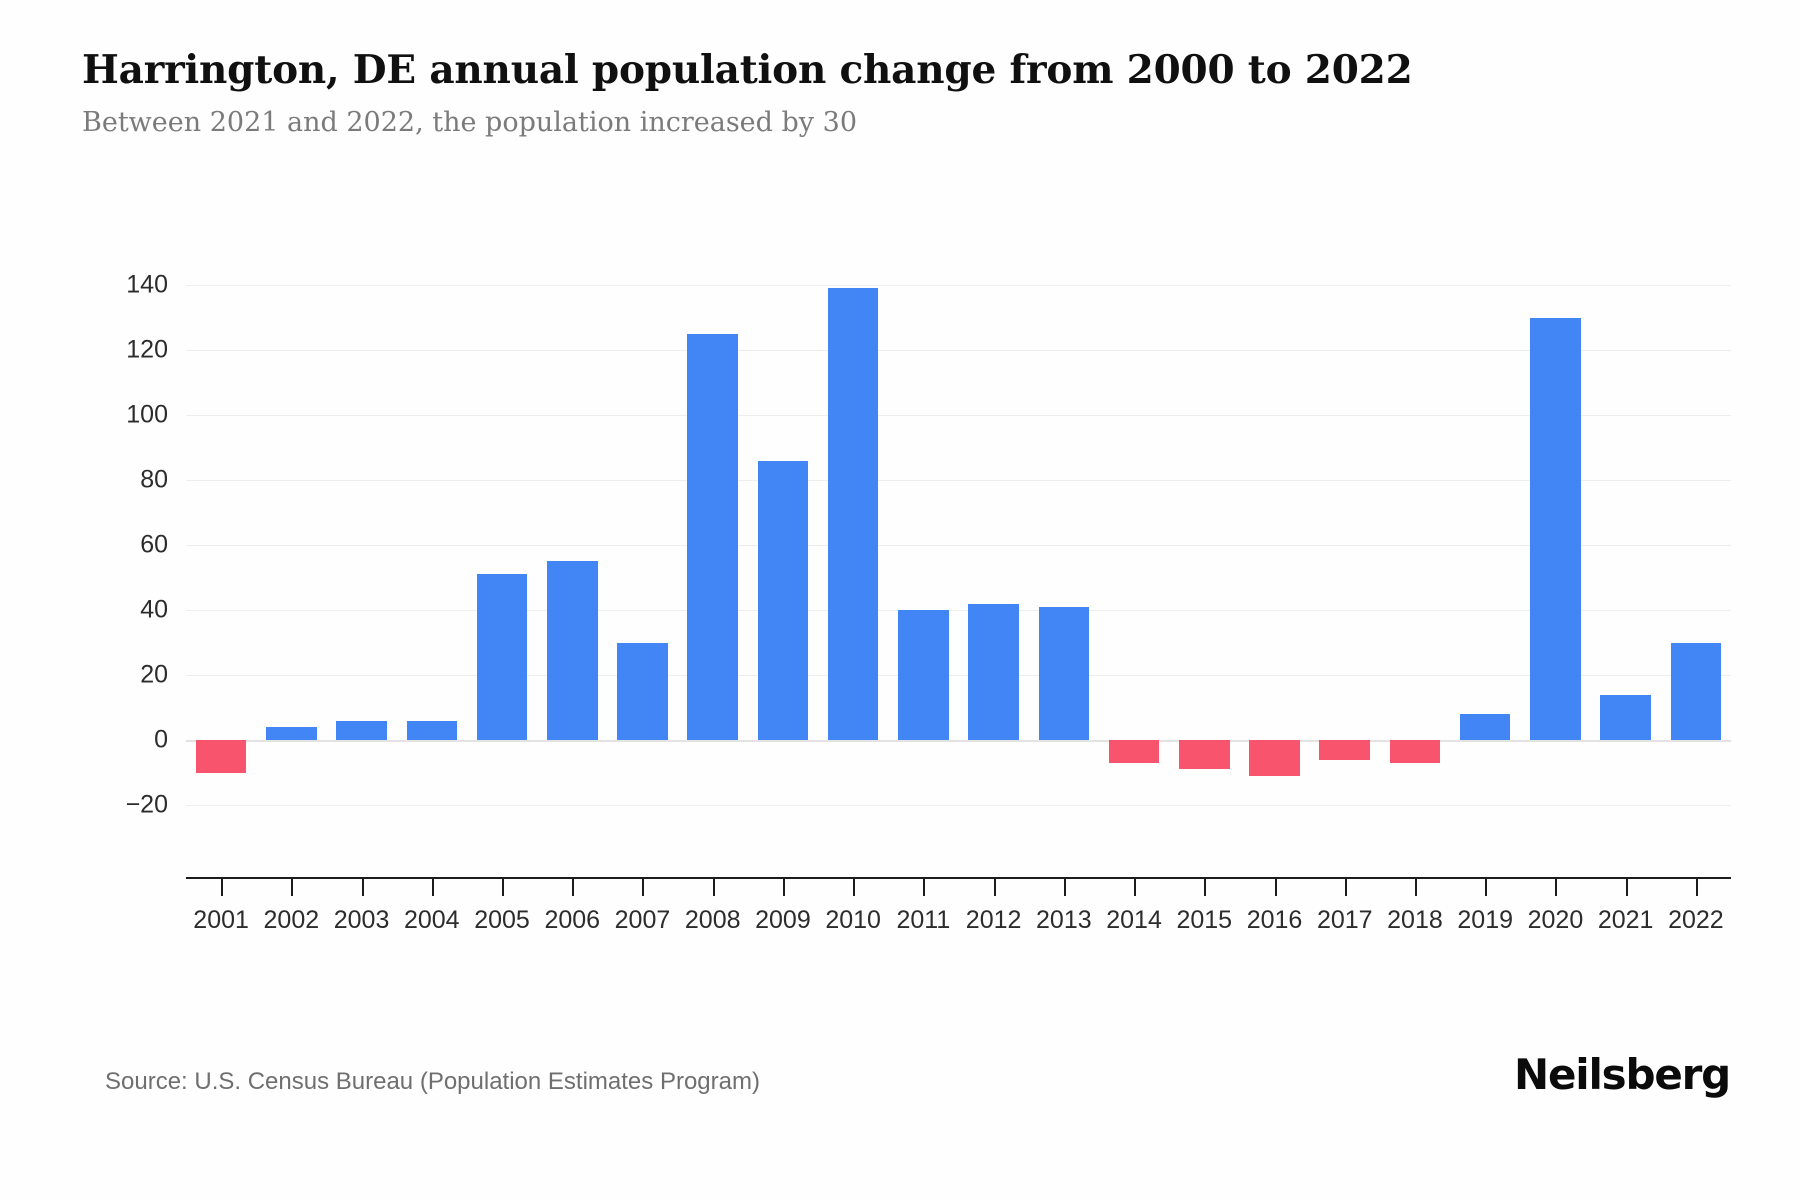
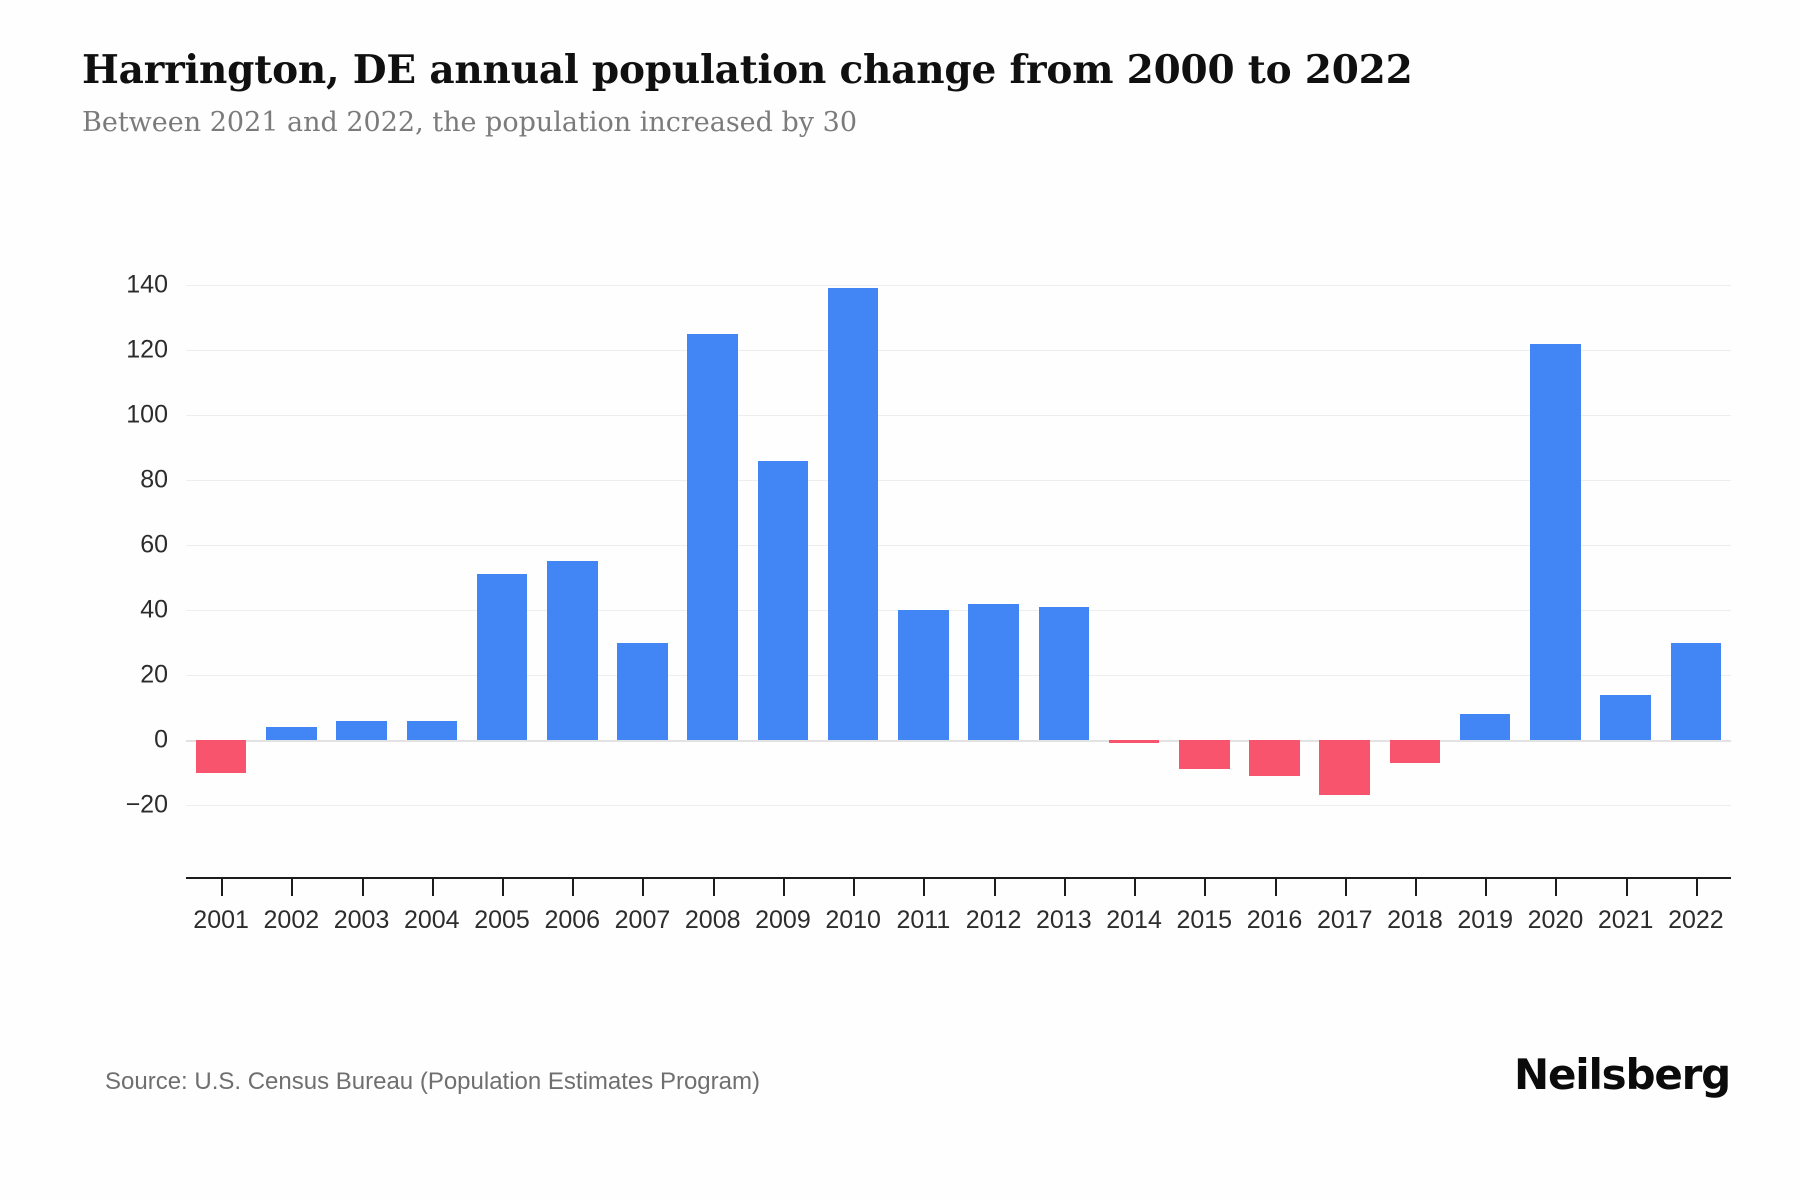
2014: -7 -> -1
2017: -6 -> -17
2020: 130 -> 122
